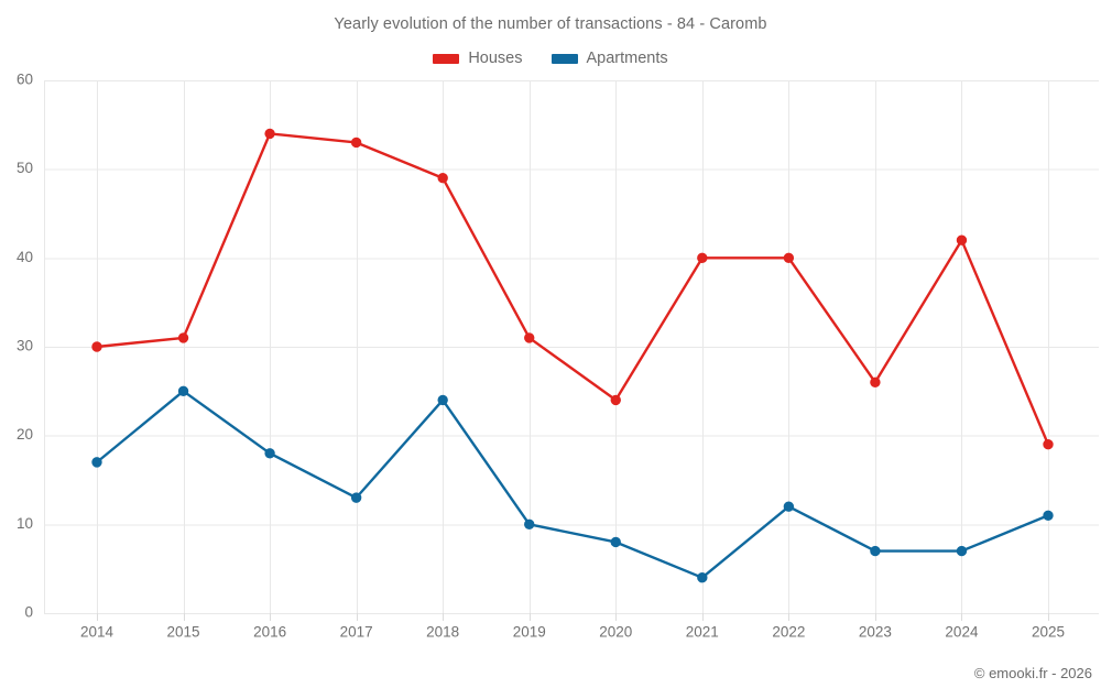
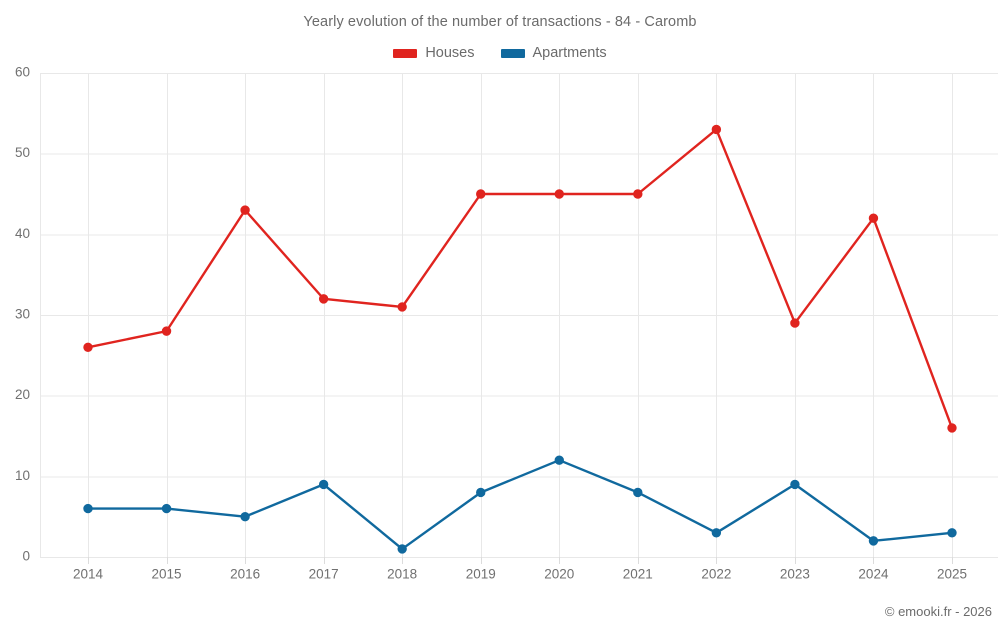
Houses/2014: 30 -> 26
Apartments/2014: 17 -> 6
Houses/2015: 31 -> 28
Apartments/2015: 25 -> 6
Houses/2016: 54 -> 43
Apartments/2016: 18 -> 5
Houses/2017: 53 -> 32
Apartments/2017: 13 -> 9
Houses/2018: 49 -> 31
Apartments/2018: 24 -> 1
Houses/2019: 31 -> 45
Apartments/2019: 10 -> 8
Houses/2020: 24 -> 45
Apartments/2020: 8 -> 12
Houses/2021: 40 -> 45
Apartments/2021: 4 -> 8
Houses/2022: 40 -> 53
Apartments/2022: 12 -> 3
Houses/2023: 26 -> 29
Apartments/2023: 7 -> 9
Apartments/2024: 7 -> 2
Houses/2025: 19 -> 16
Apartments/2025: 11 -> 3
